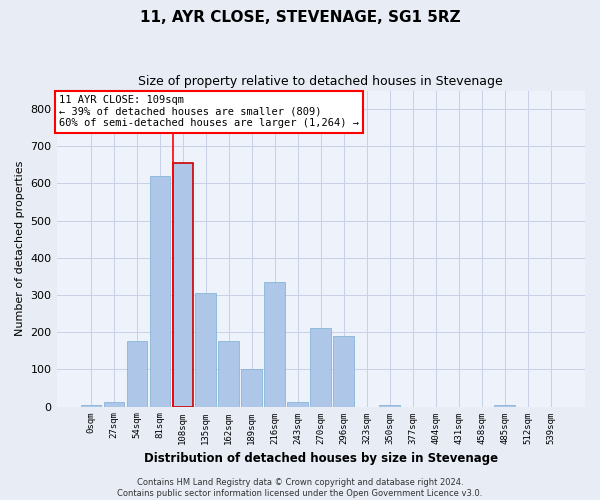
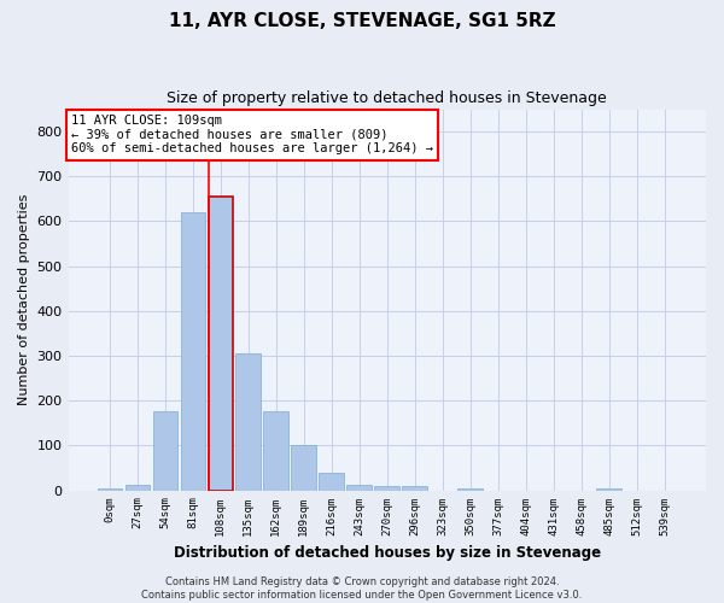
216sqm: 335 -> 38
270sqm: 210 -> 10
296sqm: 190 -> 10
